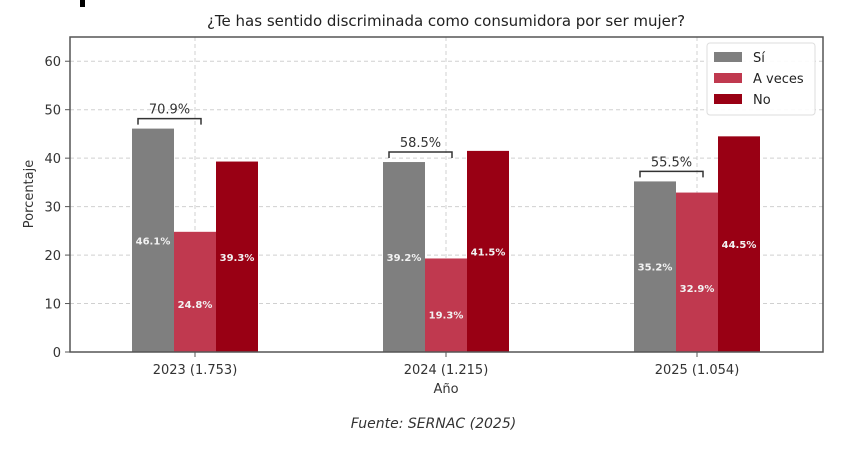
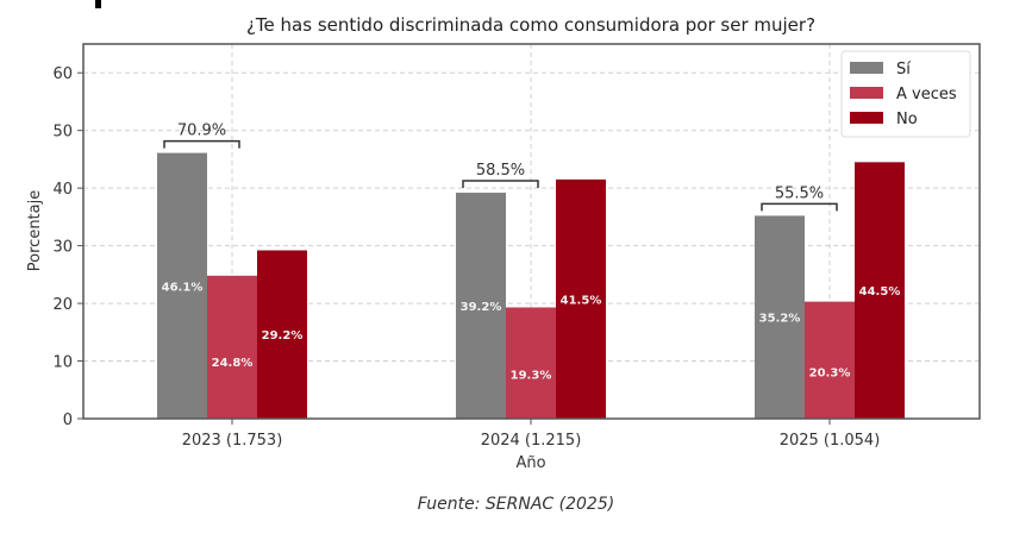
No/2023 (1.753): 39.3% -> 29.2%
A veces/2025 (1.054): 32.9% -> 20.3%
